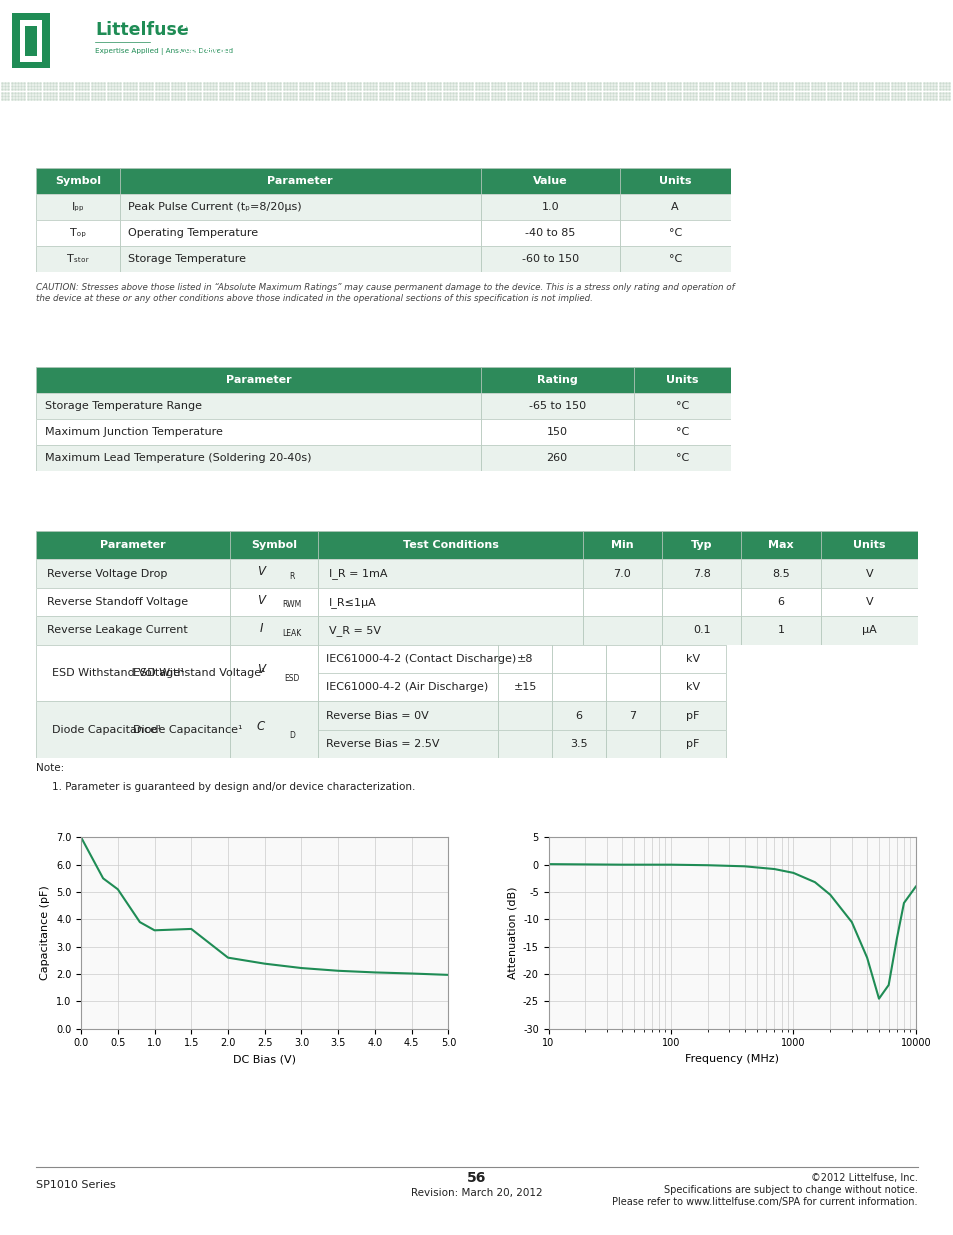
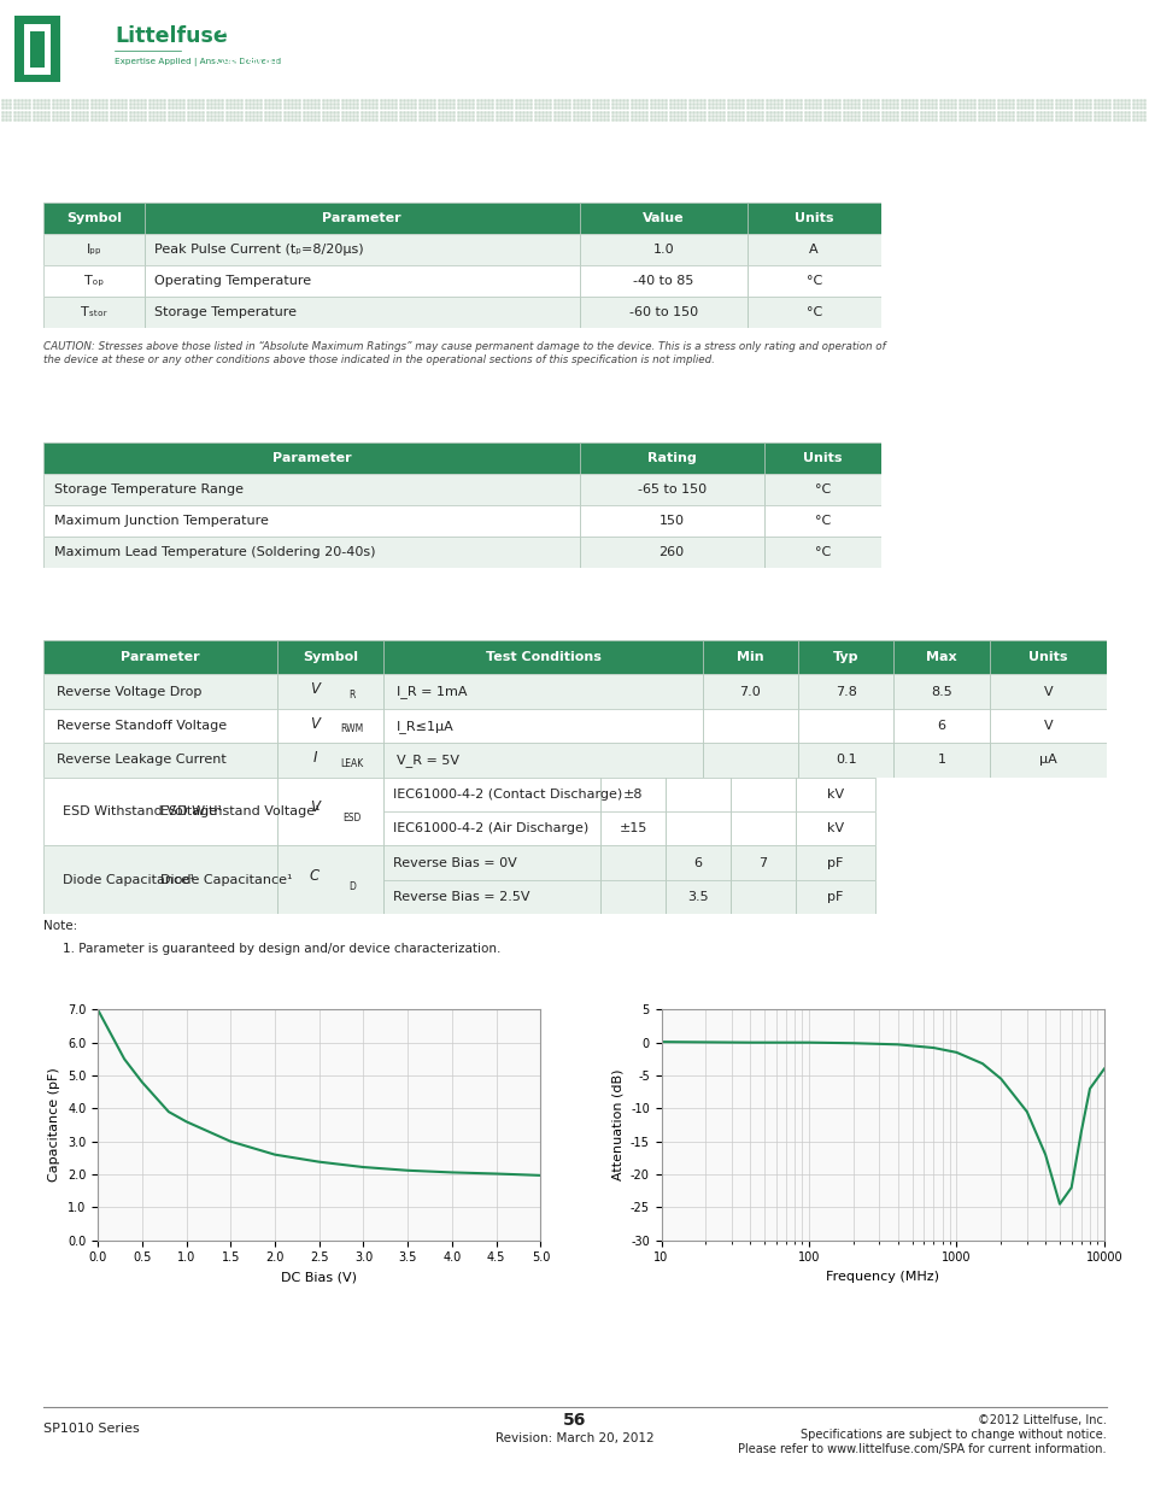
0.5: 5.10 -> 4.80
1.5: 3.65 -> 3.00
